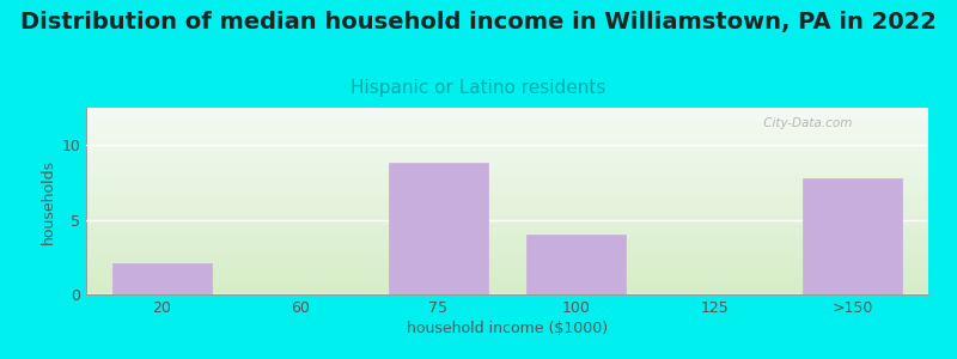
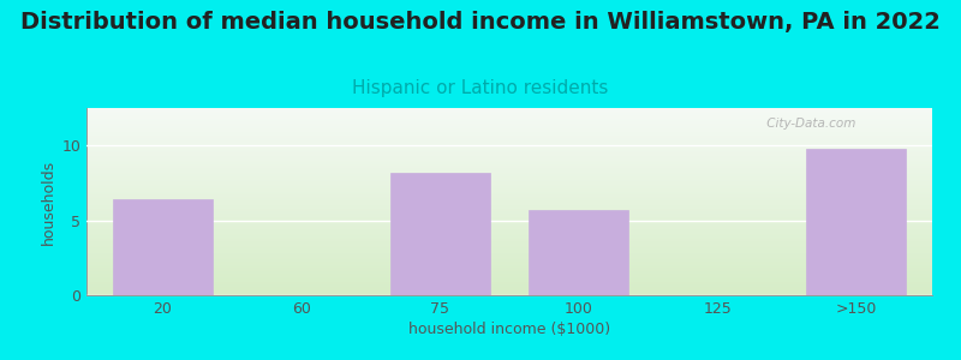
20: 2.1 -> 6.4
75: 8.8 -> 8.2
100: 4.0 -> 5.7
>150: 7.8 -> 9.8
